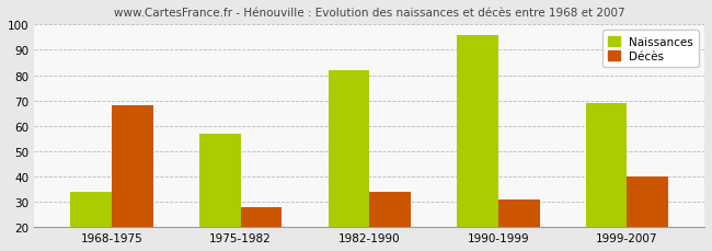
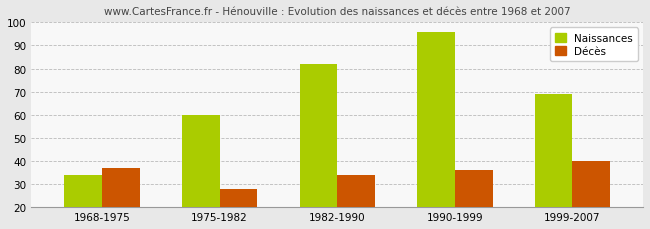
Décès/1968-1975: 68 -> 37
Naissances/1975-1982: 57 -> 60
Décès/1990-1999: 31 -> 36
